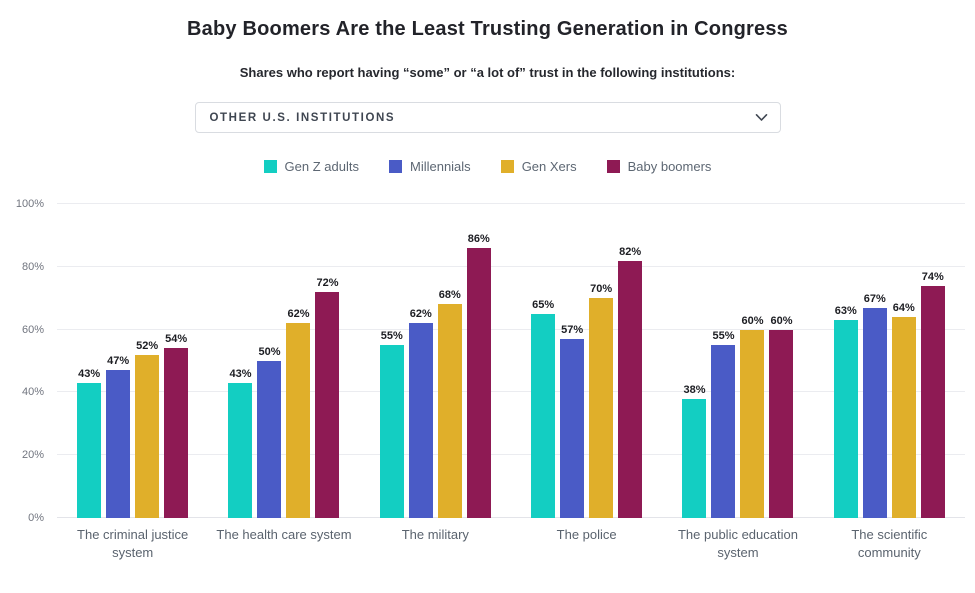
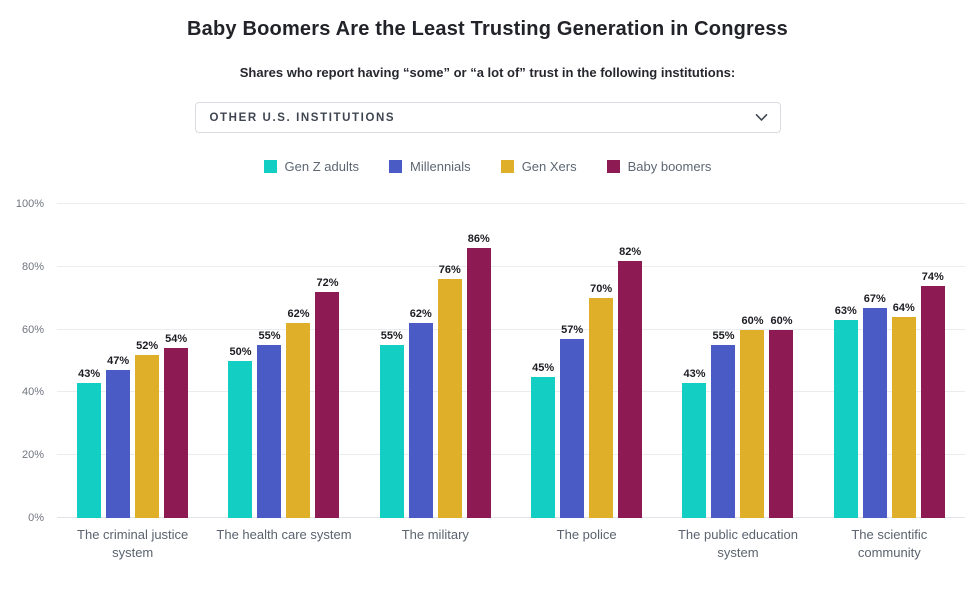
Gen Z adults/The health care system: 43% -> 50%
Millennials/The health care system: 50% -> 55%
Gen Xers/The military: 68% -> 76%
Gen Z adults/The police: 65% -> 45%
Gen Z adults/The public education system: 38% -> 43%
